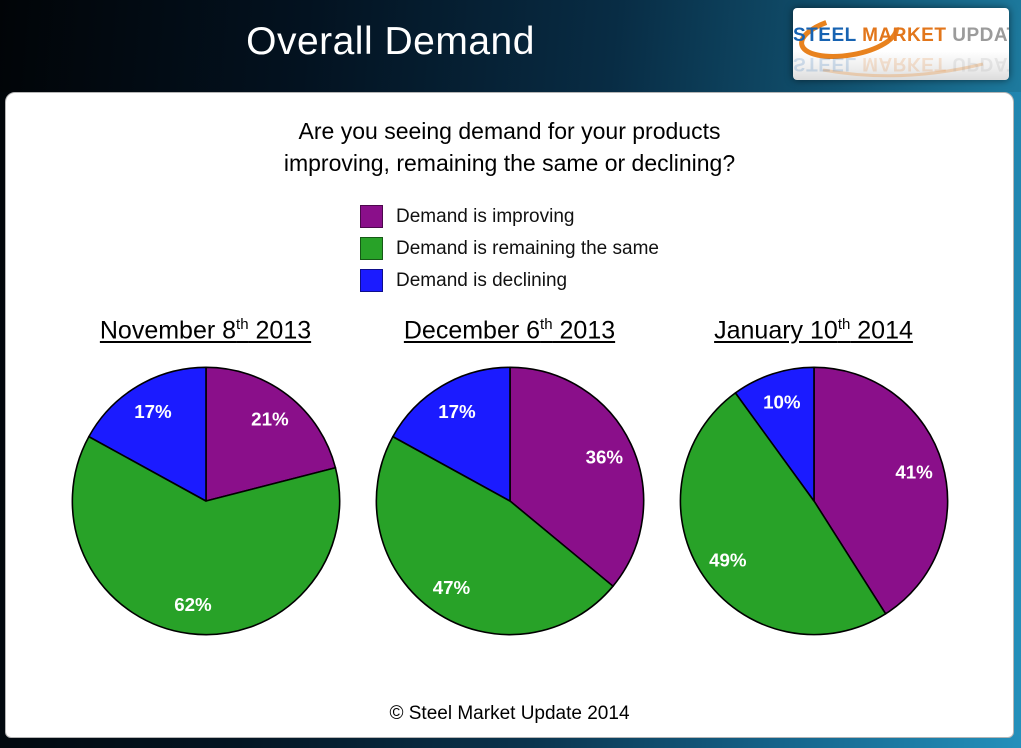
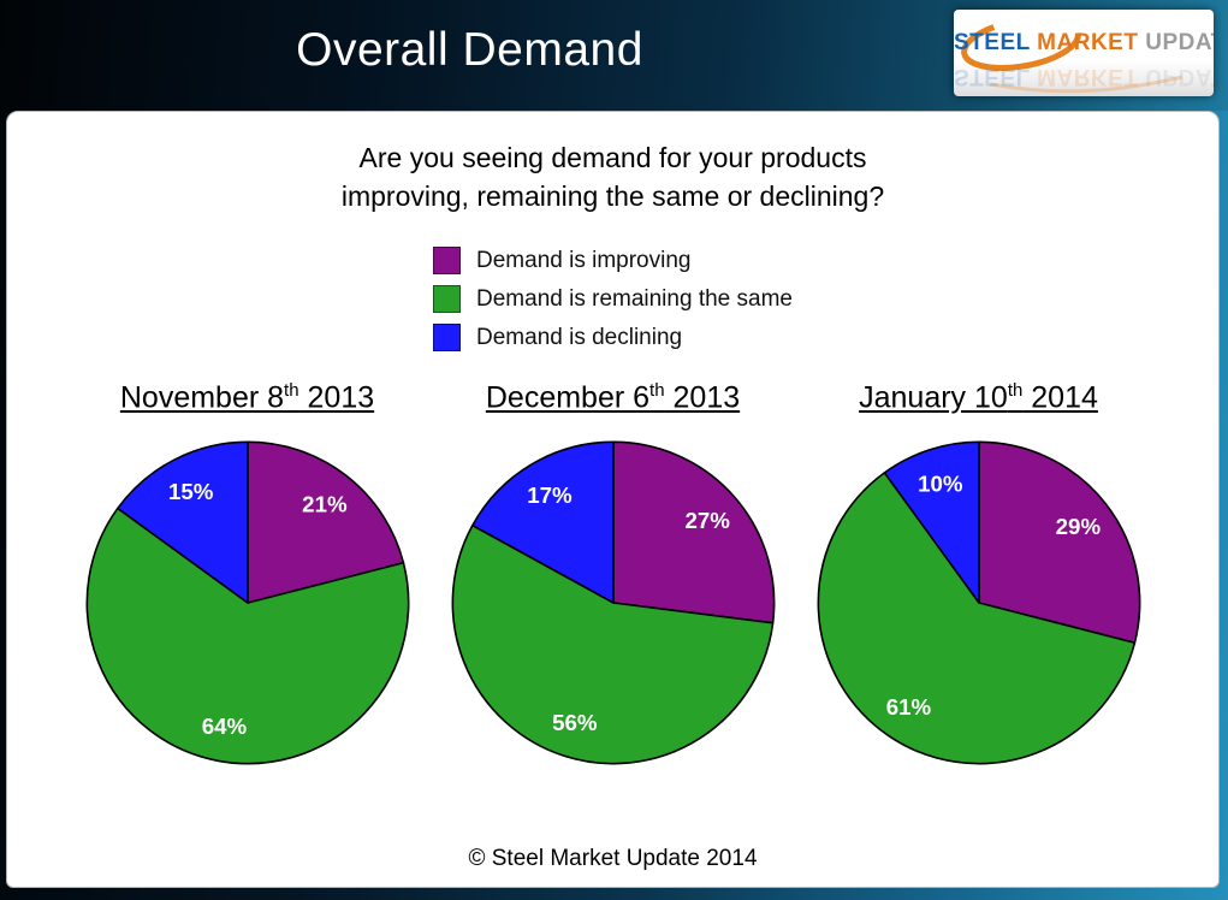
November 8th 2013/Demand is remaining the same: 62% -> 64%
November 8th 2013/Demand is declining: 17% -> 15%
December 6th 2013/Demand is improving: 36% -> 27%
December 6th 2013/Demand is remaining the same: 47% -> 56%
January 10th 2014/Demand is improving: 41% -> 29%
January 10th 2014/Demand is remaining the same: 49% -> 61%
